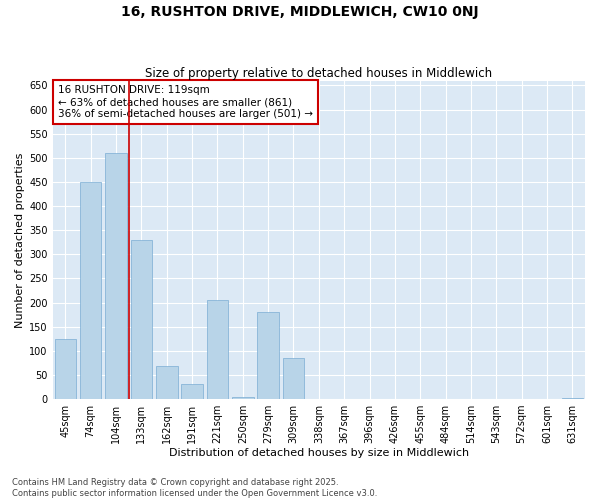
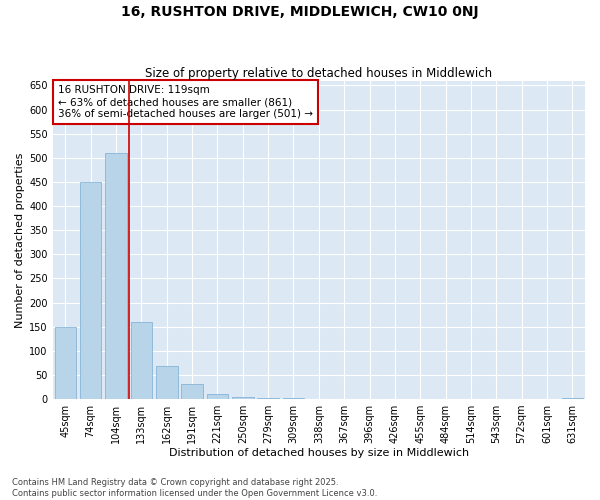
45sqm: 125 -> 150
133sqm: 330 -> 160
221sqm: 205 -> 10
279sqm: 180 -> 3
309sqm: 85 -> 1
